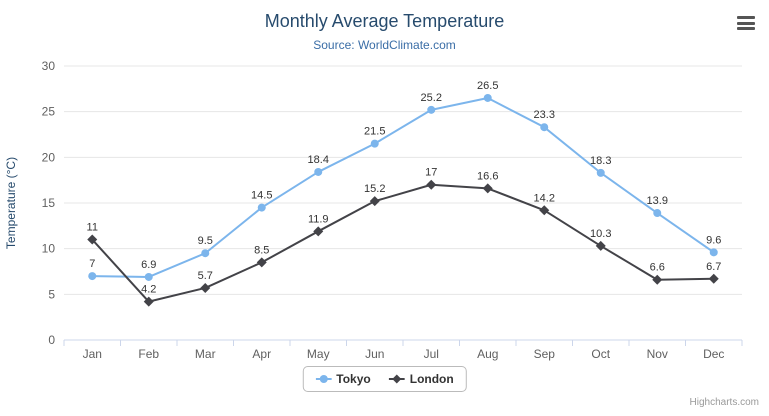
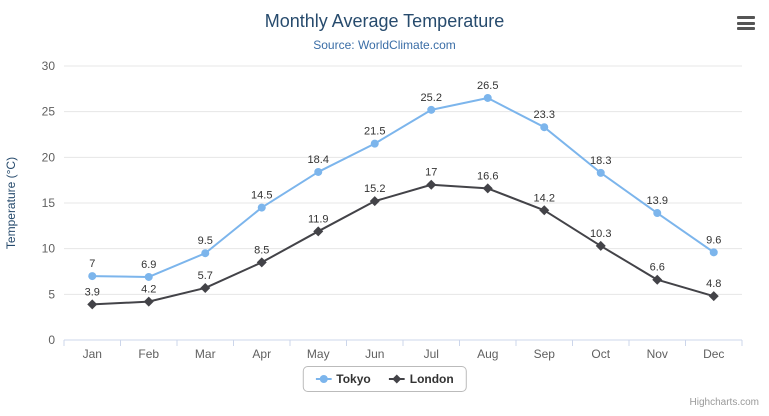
London/Jan: 11 -> 3.9
London/Dec: 6.7 -> 4.8
